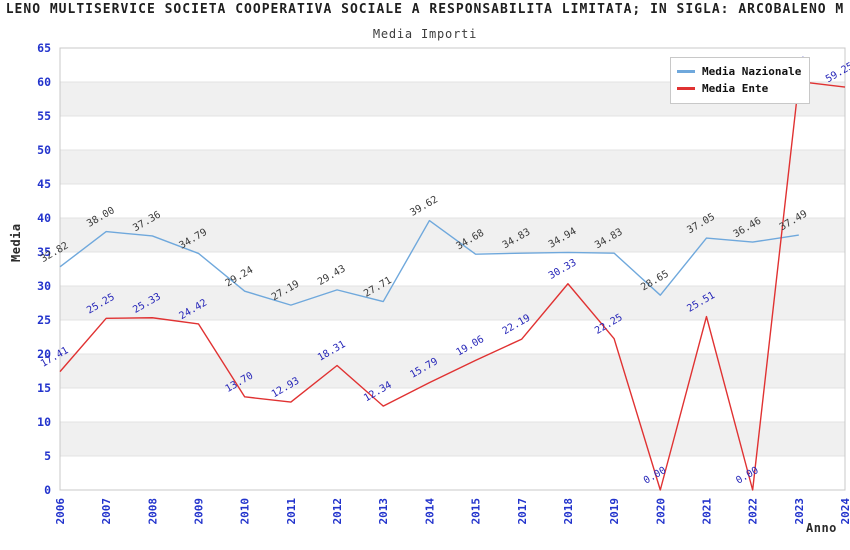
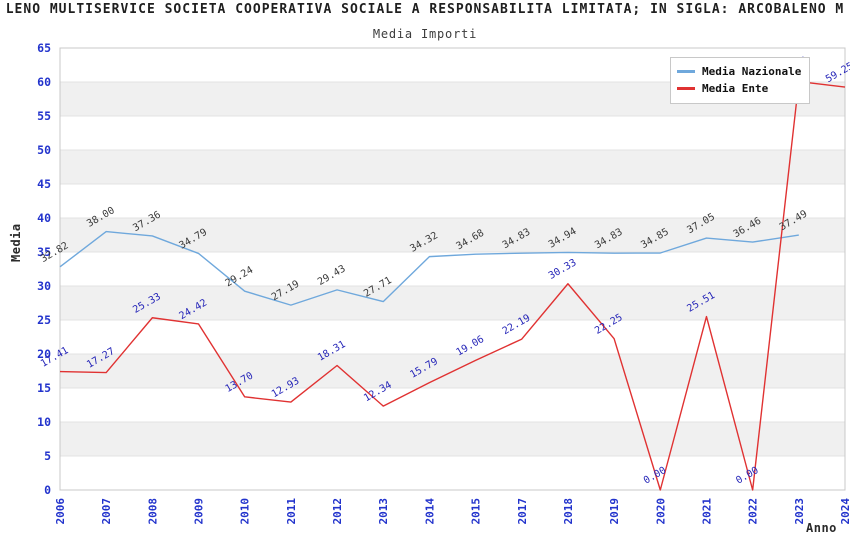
Media Ente/2007: 25.25 -> 17.27
Media Nazionale/2014: 39.62 -> 34.32
Media Nazionale/2020: 28.65 -> 34.85
